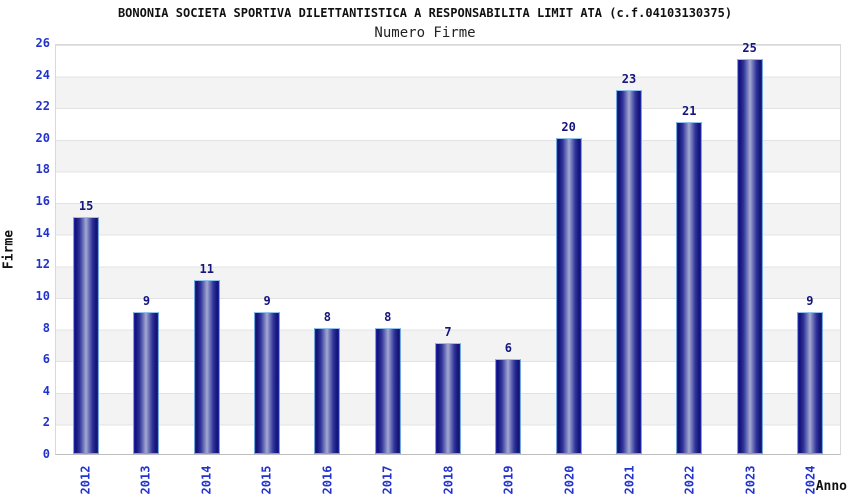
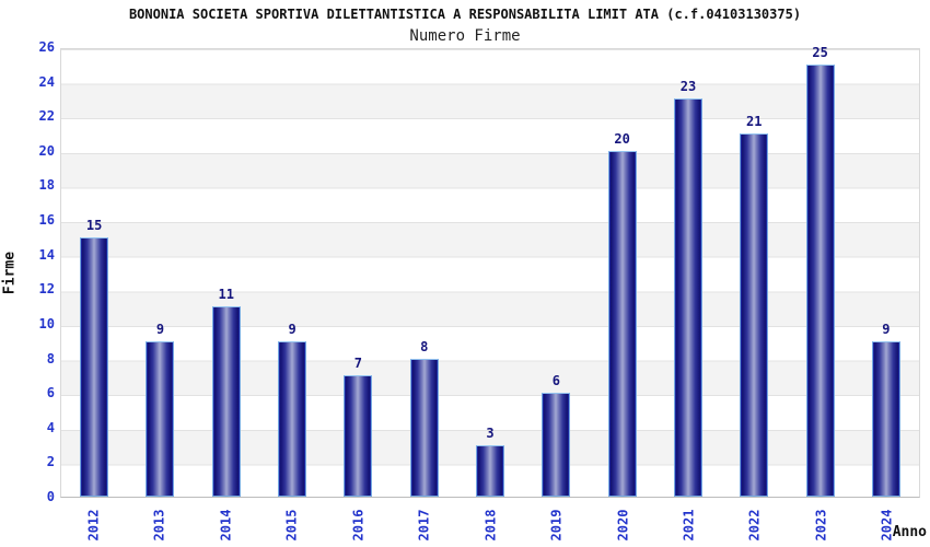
2016: 8 -> 7
2018: 7 -> 3
